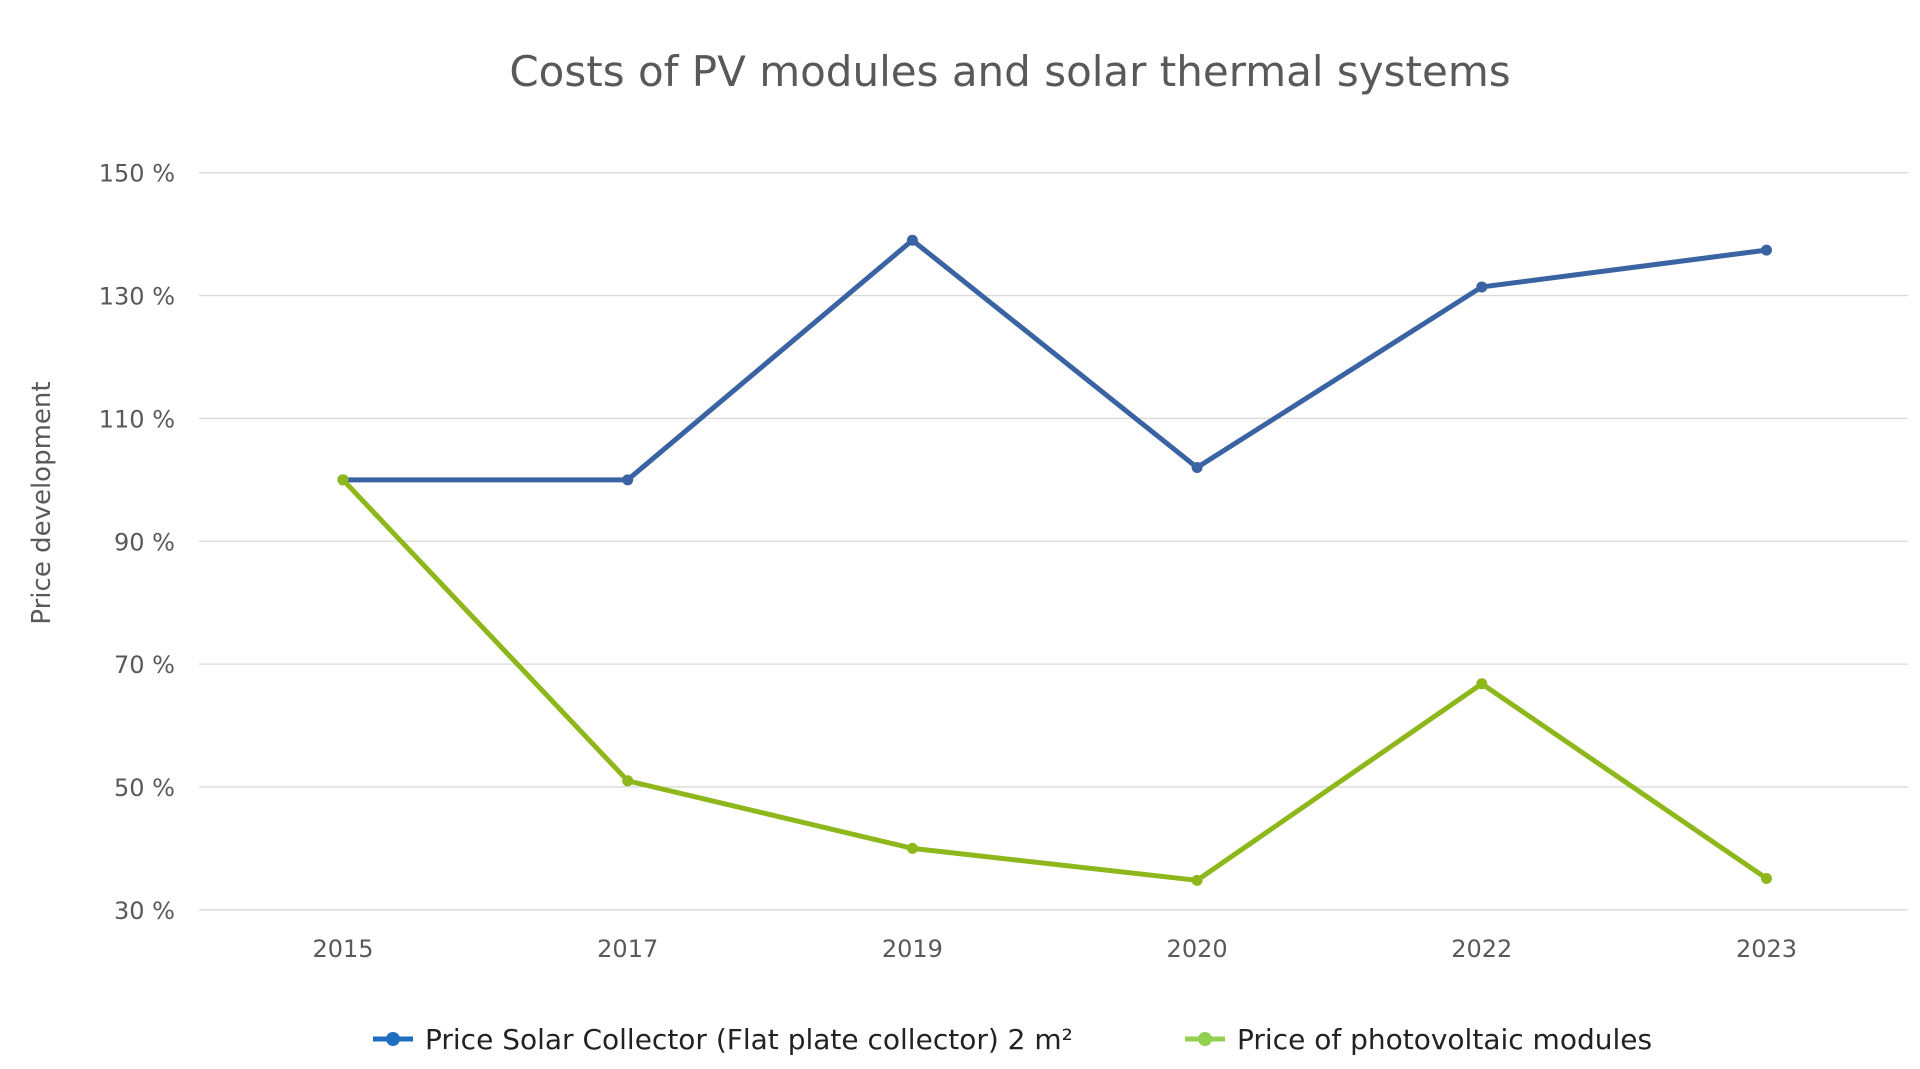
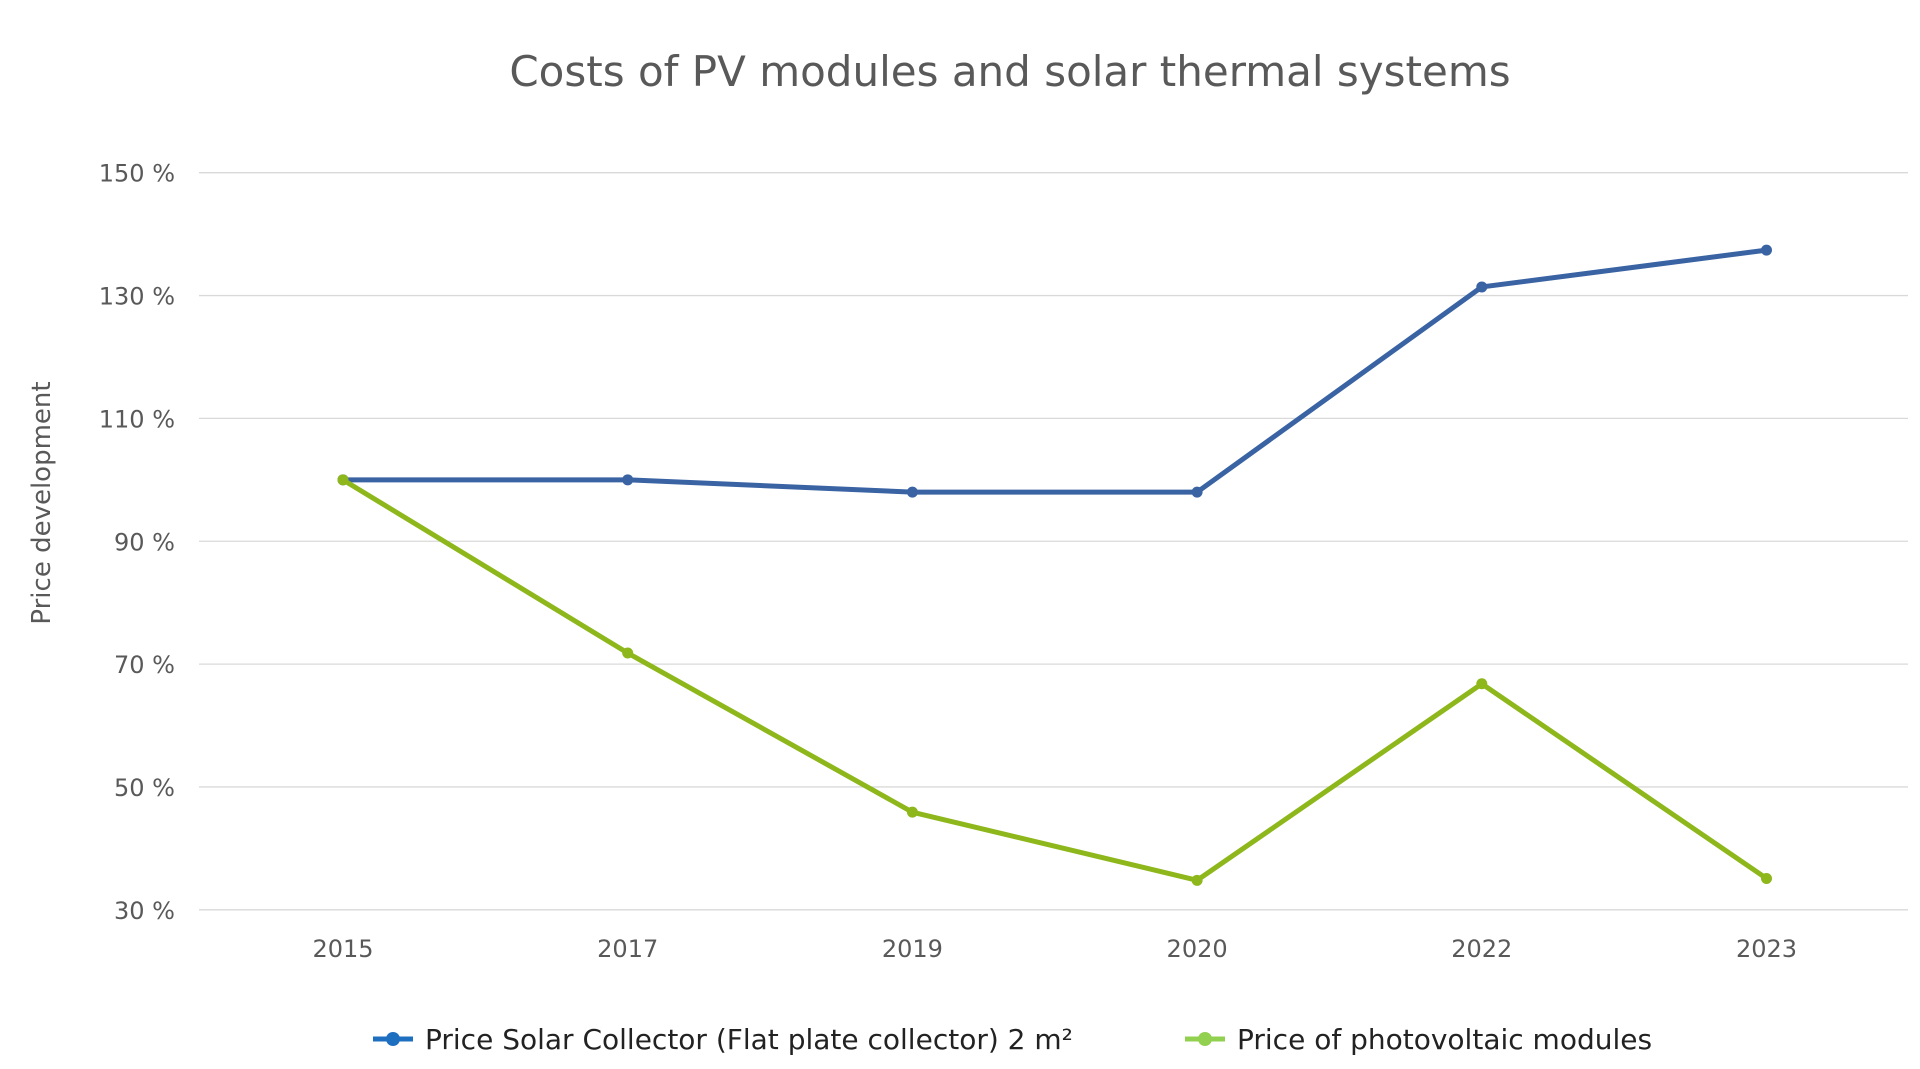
Price of photovoltaic modules/2017: 51% -> 72%
Price Solar Collector (Flat plate collector) 2 m²/2019: 139% -> 98%
Price of photovoltaic modules/2019: 40% -> 46%
Price Solar Collector (Flat plate collector) 2 m²/2020: 102% -> 98%
